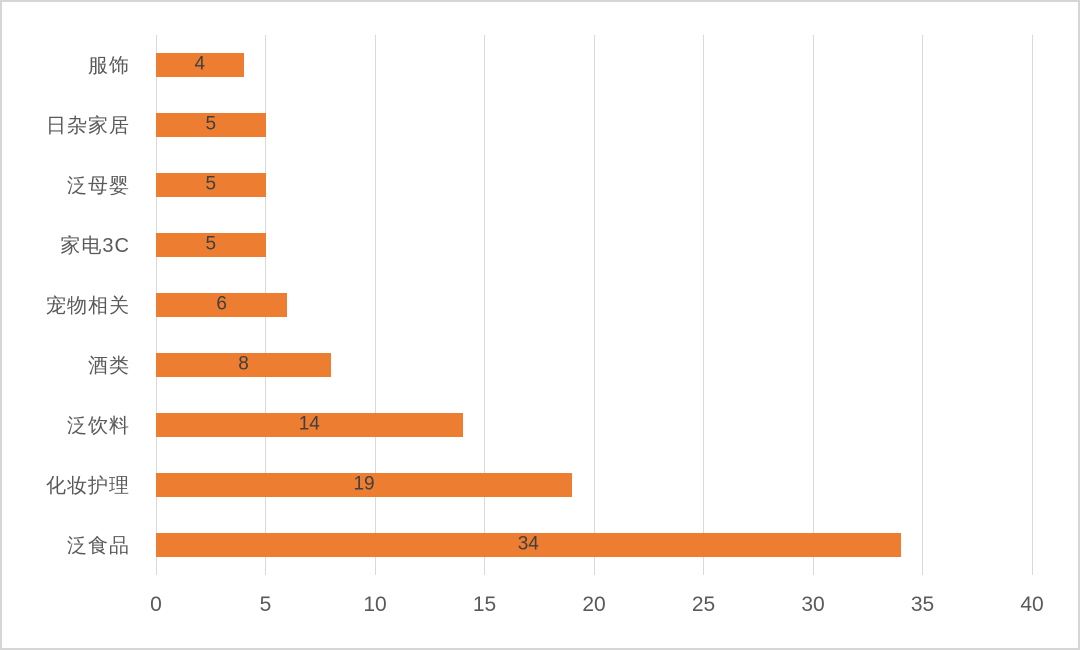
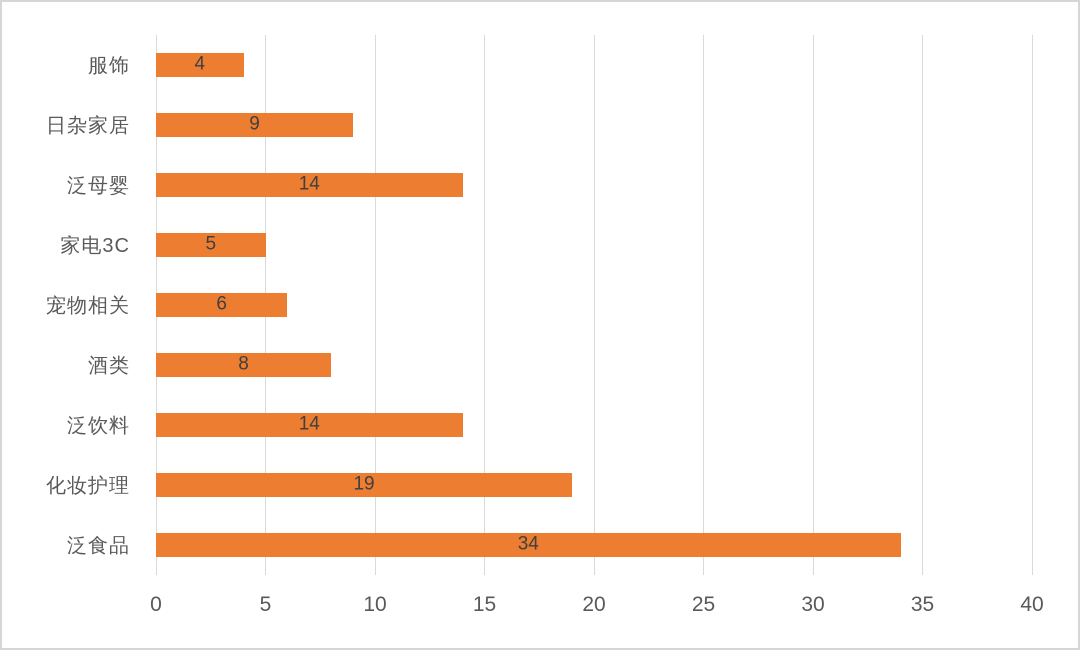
日杂家居: 5 -> 9
泛母婴: 5 -> 14
